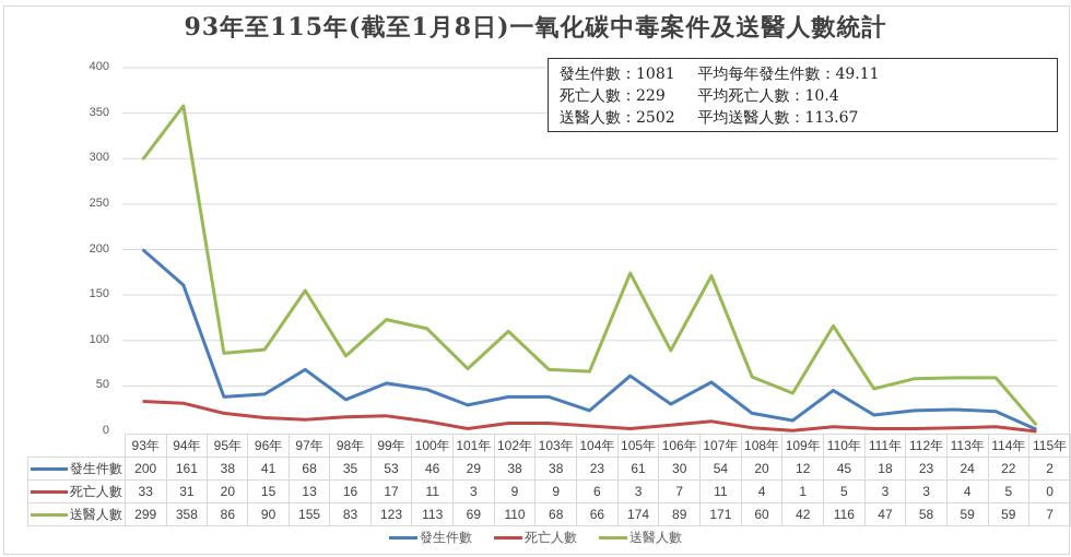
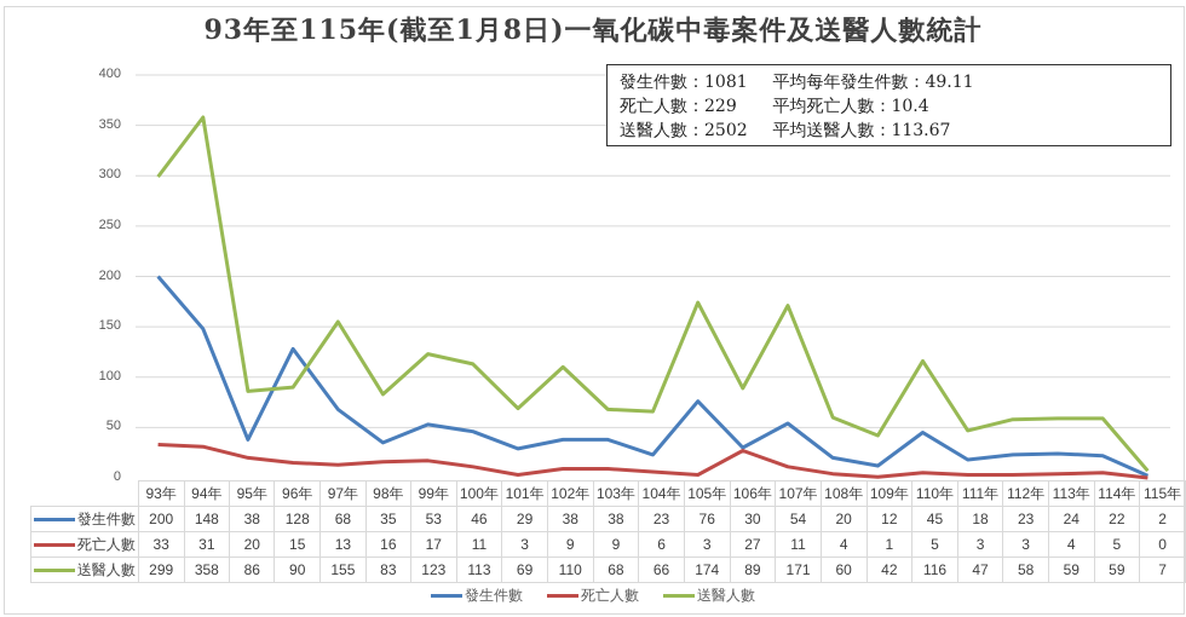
發生件數/94年: 161 -> 148
發生件數/96年: 41 -> 128
發生件數/105年: 61 -> 76
死亡人數/106年: 7 -> 27
